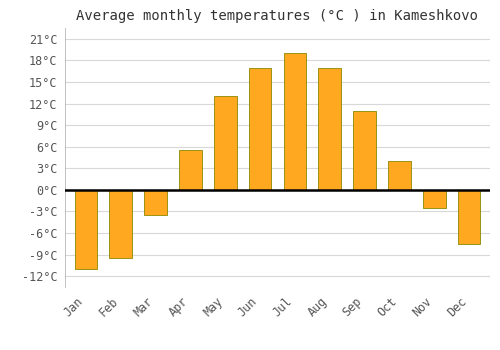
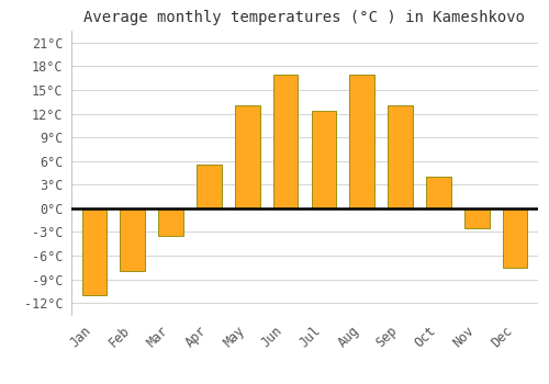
Feb: -9.5°C -> -8.0°C
Jul: 19.0°C -> 12.4°C
Sep: 11.0°C -> 13.0°C
